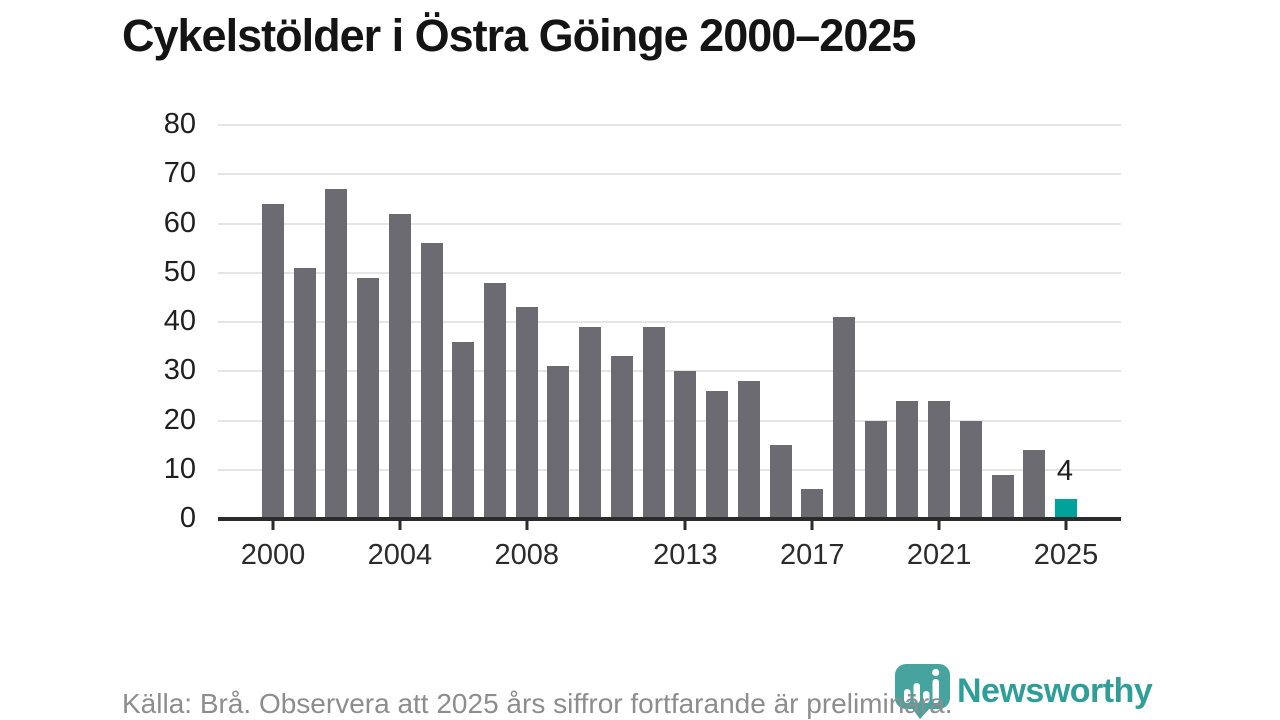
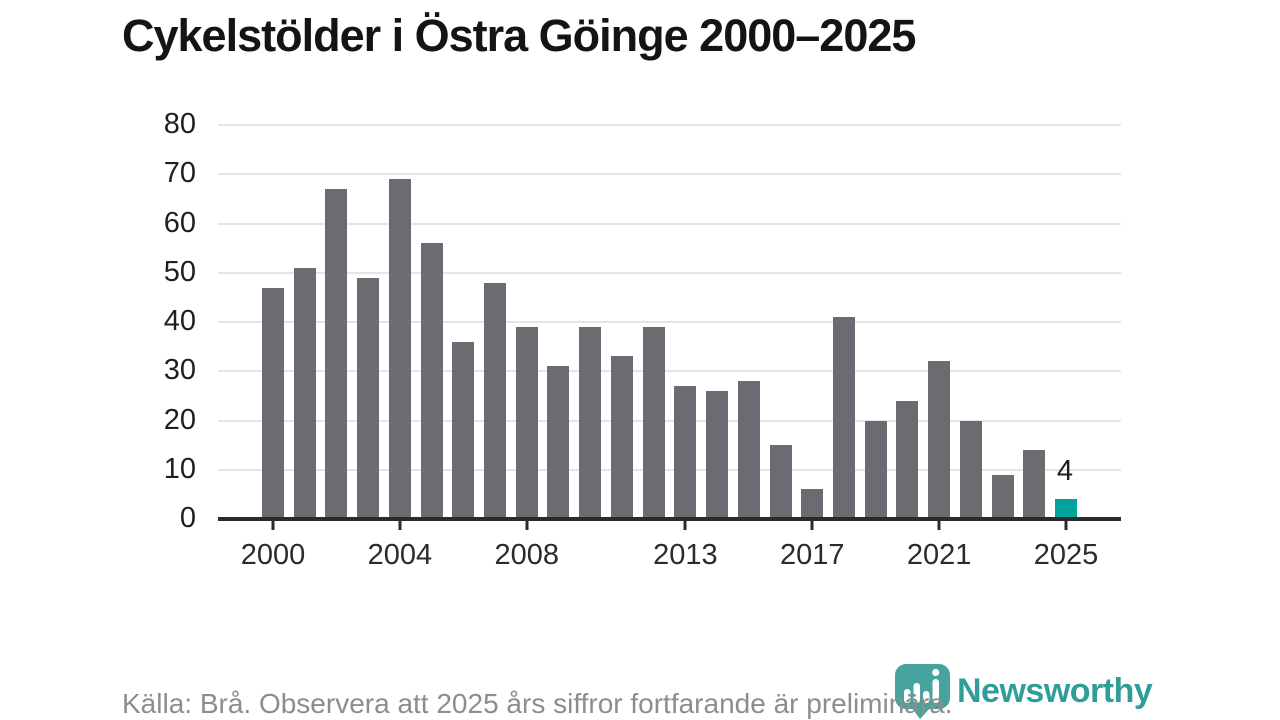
2000: 64 -> 47
2004: 62 -> 69
2008: 43 -> 39
2013: 30 -> 27
2021: 24 -> 32
